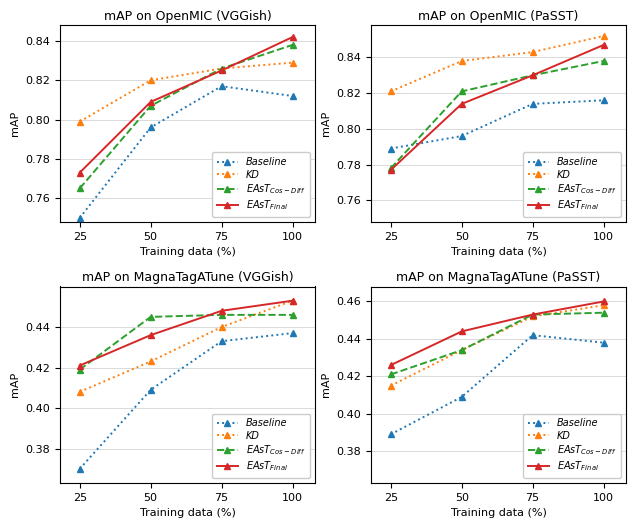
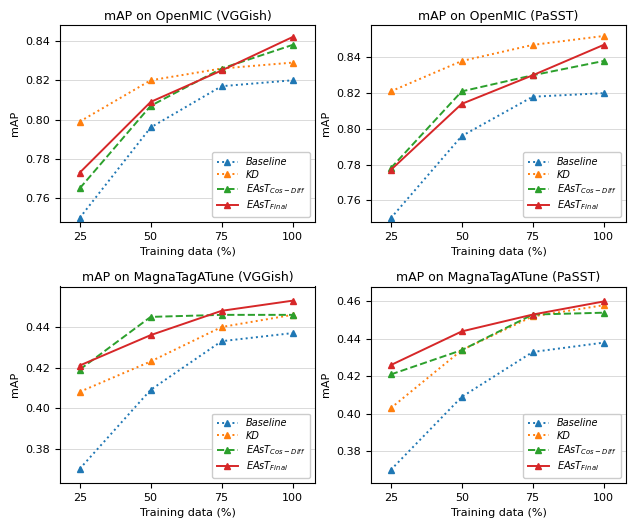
mAP on OpenMIC (VGGish)/Baseline/100: 0.812 -> 0.820
mAP on OpenMIC (PaSST)/Baseline/25: 0.789 -> 0.750
mAP on OpenMIC (PaSST)/Baseline/75: 0.814 -> 0.818
mAP on OpenMIC (PaSST)/KD/75: 0.843 -> 0.847
mAP on OpenMIC (PaSST)/Baseline/100: 0.816 -> 0.820
mAP on MagnaTagATune (VGGish)/KD/100: 0.453 -> 0.446
mAP on MagnaTagATune (PaSST)/Baseline/25: 0.389 -> 0.370
mAP on MagnaTagATune (PaSST)/KD/25: 0.415 -> 0.403
mAP on MagnaTagATune (PaSST)/Baseline/75: 0.442 -> 0.433
